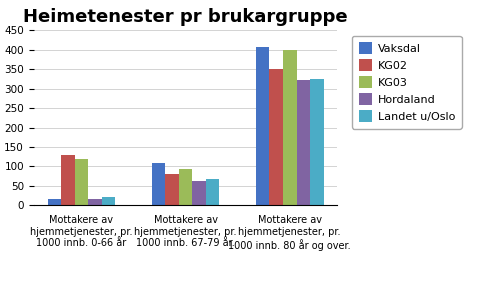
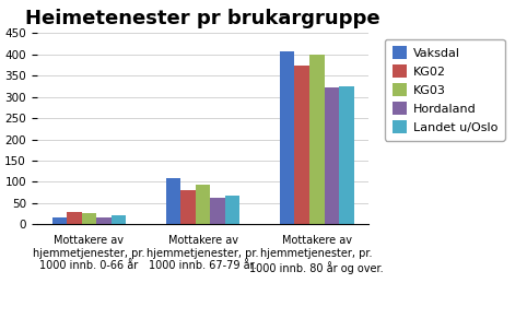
KG02/Mottakere av hjemmetjenester, pr. 1000 innb. 0-66 år: 130 -> 30
KG03/Mottakere av hjemmetjenester, pr. 1000 innb. 0-66 år: 120 -> 26
KG02/Mottakere av hjemmetjenester, pr. 1000 innb. 80 år og over.: 350 -> 373
